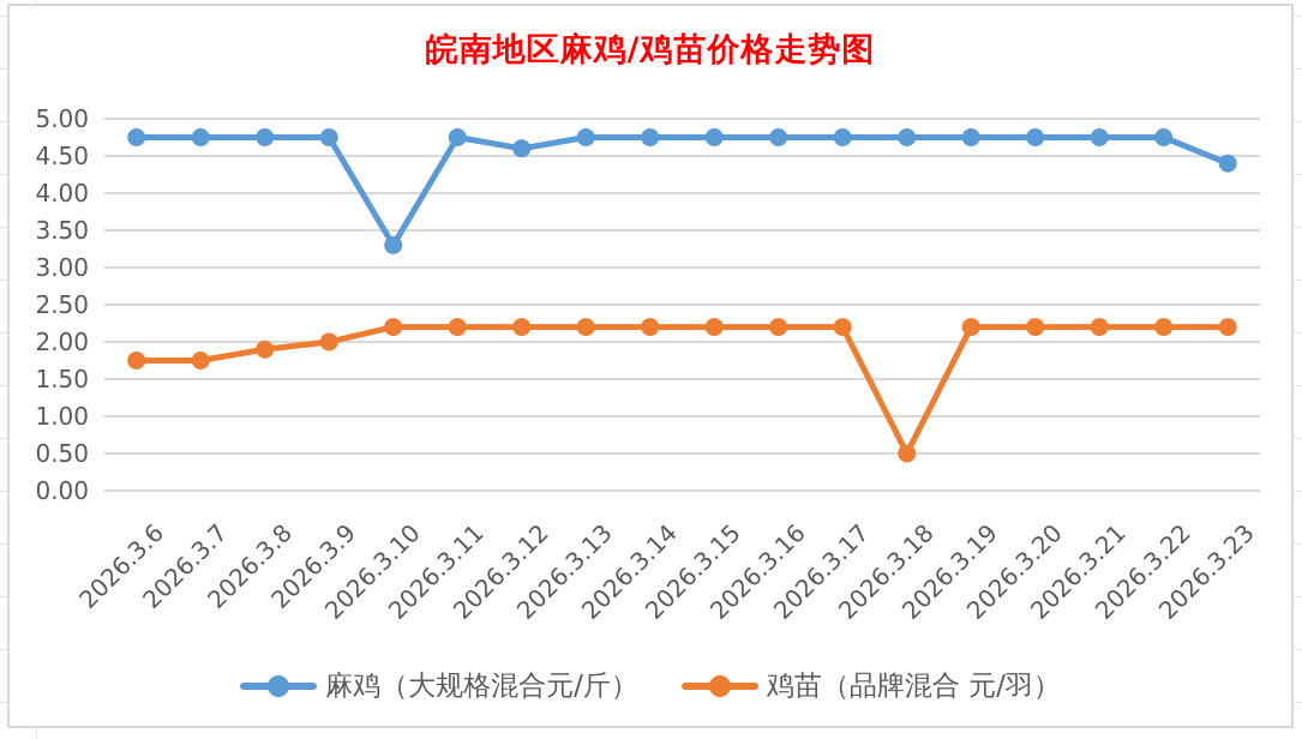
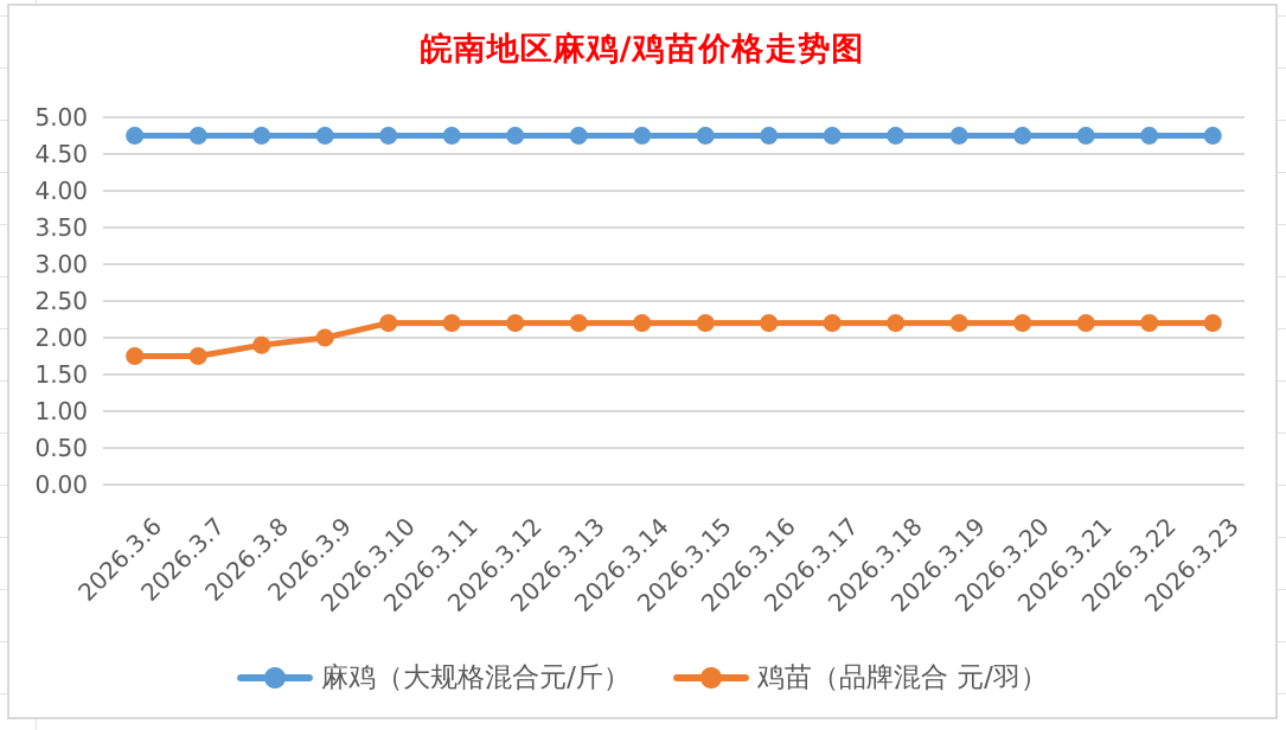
麻鸡（大规格混合元/斤）/2026.3.10: 3.3 -> 4.8
麻鸡（大规格混合元/斤）/2026.3.12: 4.6 -> 4.8
鸡苗（品牌混合 元/羽）/2026.3.18: 0.5 -> 2.2
麻鸡（大规格混合元/斤）/2026.3.23: 4.4 -> 4.8
